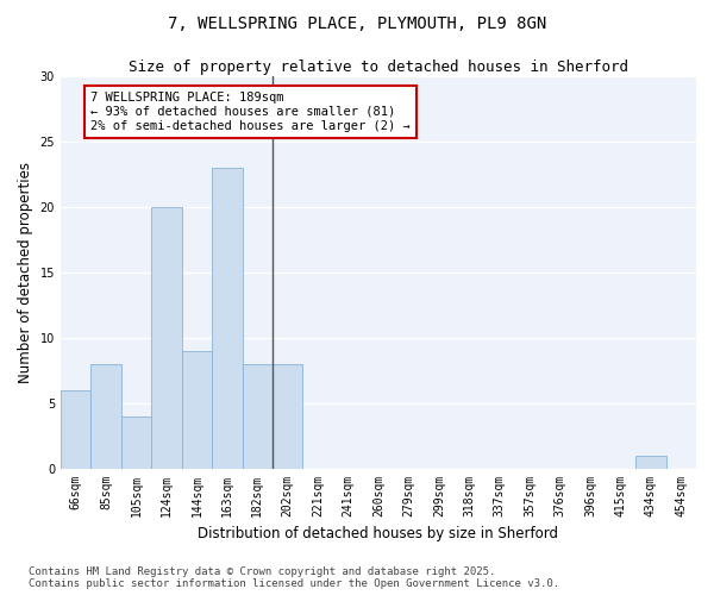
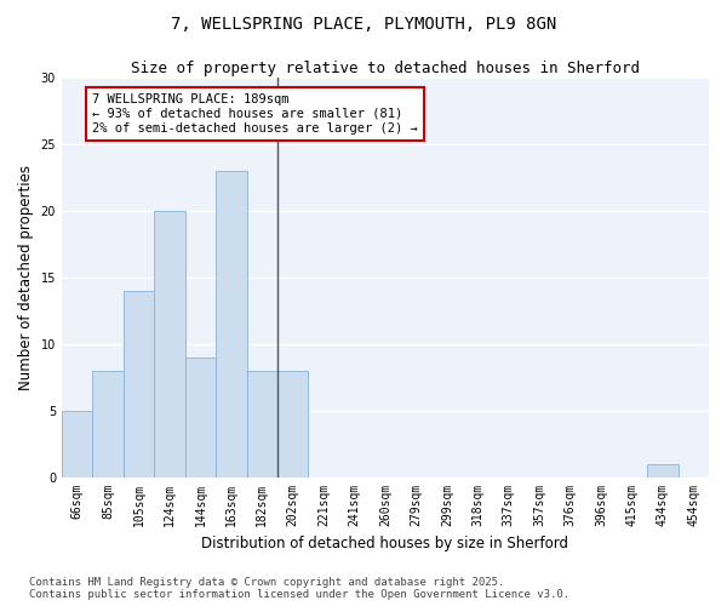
66sqm: 6 -> 5
105sqm: 4 -> 14
